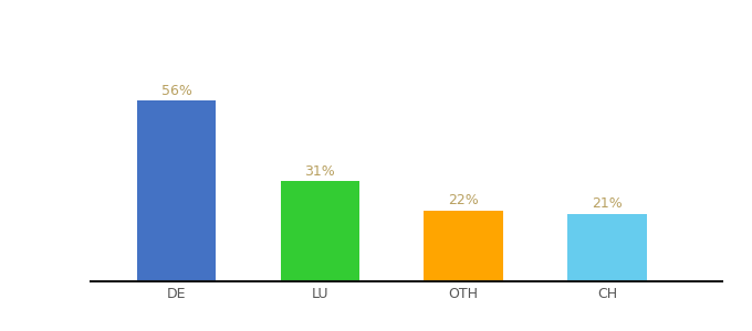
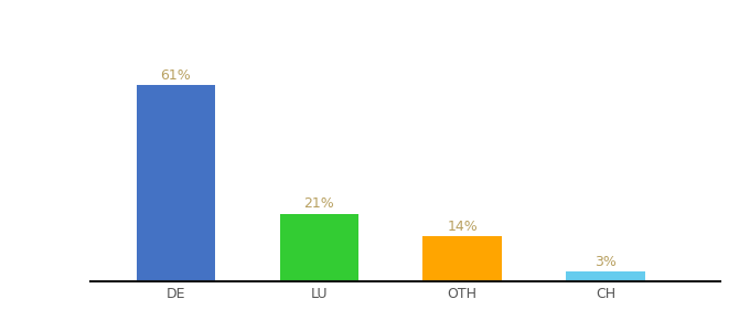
DE: 56% -> 61%
LU: 31% -> 21%
OTH: 22% -> 14%
CH: 21% -> 3%
